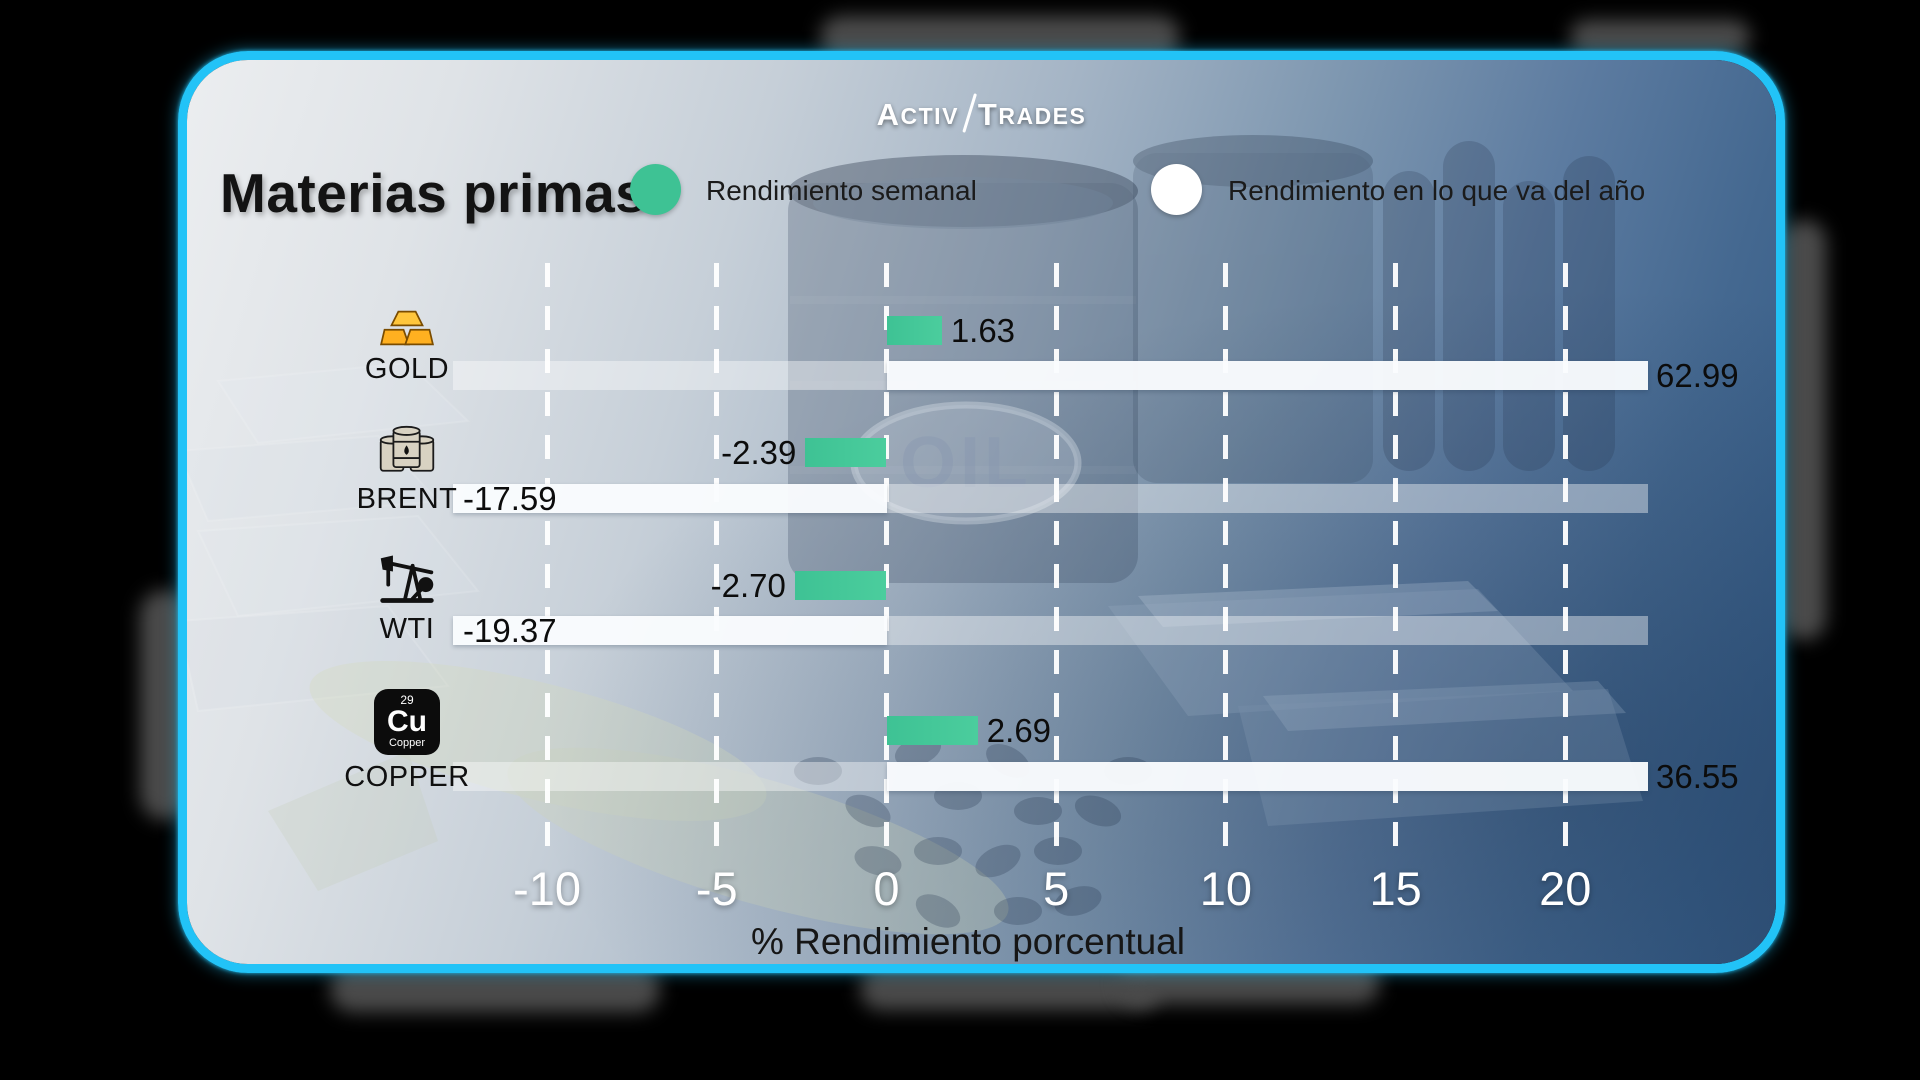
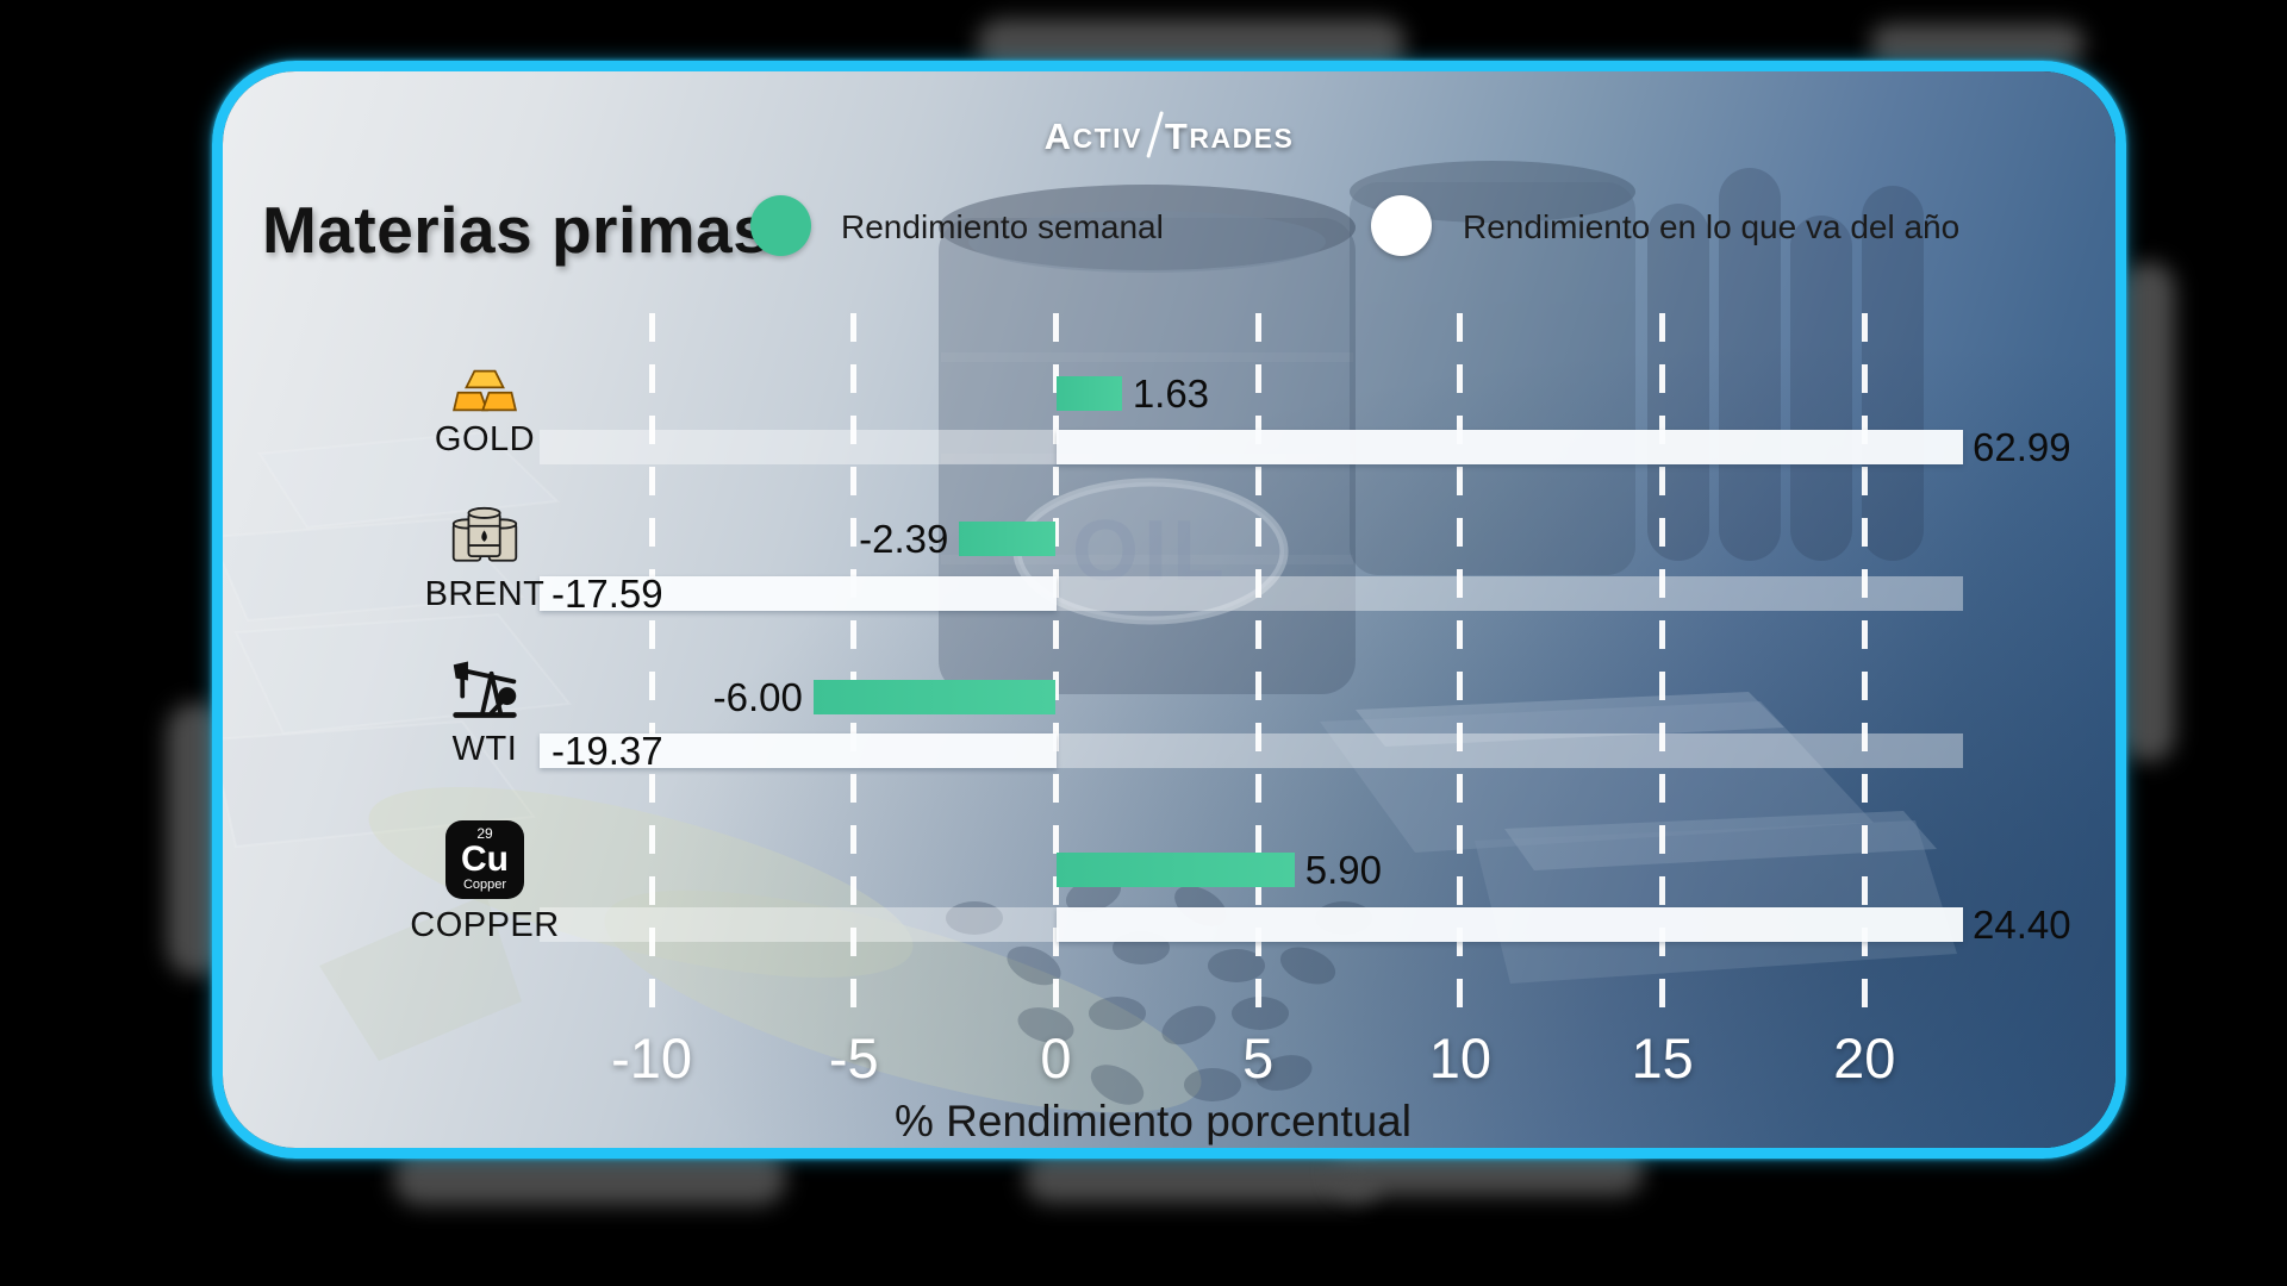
Rendimiento semanal/WTI: -2.70 -> -6.00
Rendimiento semanal/COPPER: 2.69 -> 5.90
Rendimiento en lo que va del año/COPPER: 36.55 -> 24.40
